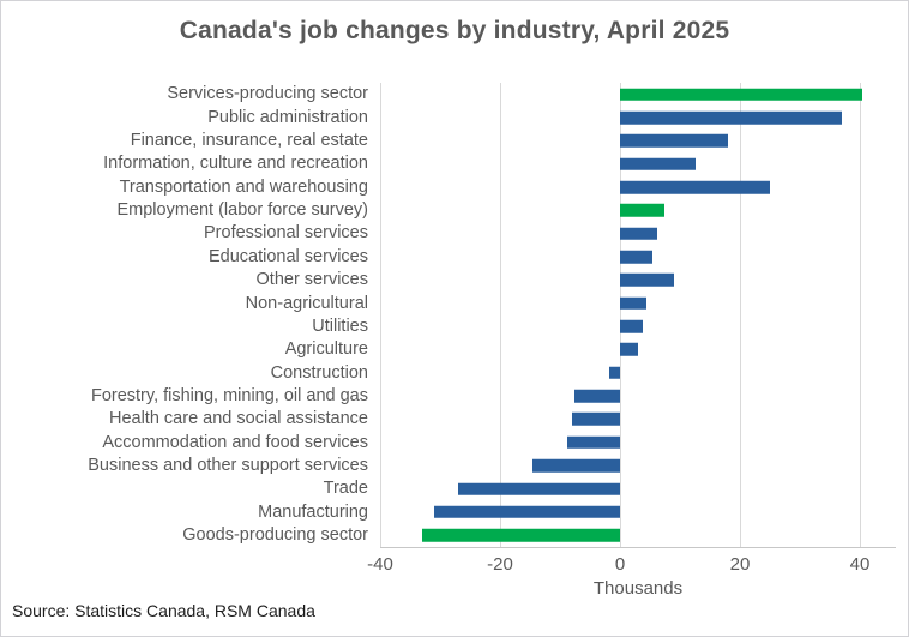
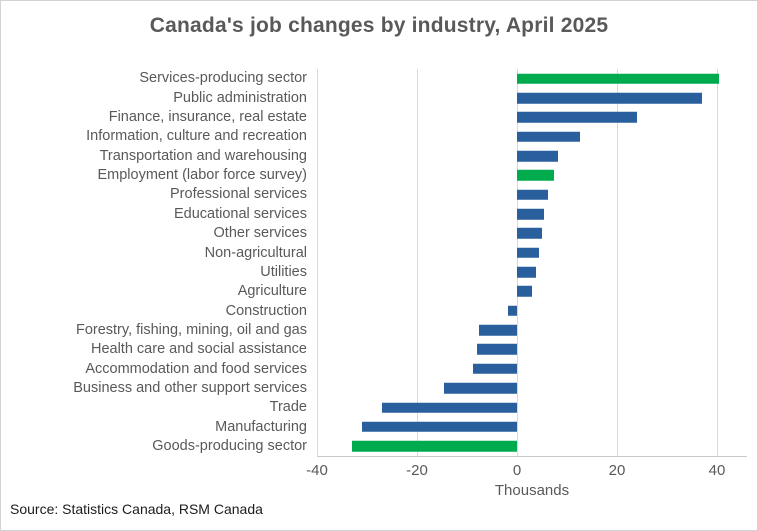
Finance, insurance, real estate: 18 -> 24
Transportation and warehousing: 25 -> 8
Other services: 9 -> 5
